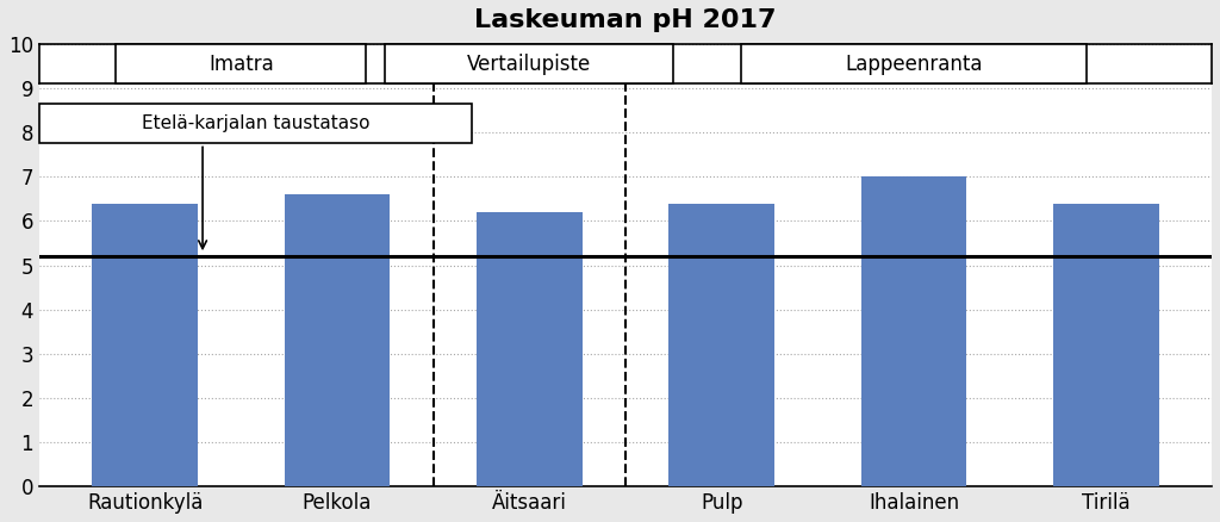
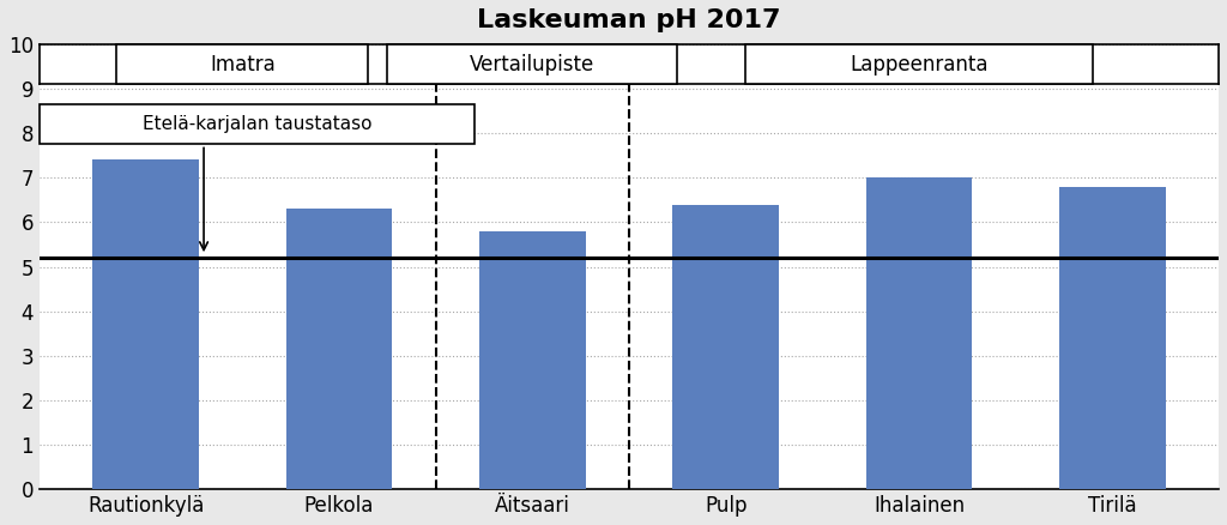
Rautionkylä: 6.4 -> 7.4
Pelkola: 6.6 -> 6.3
Äitsaari: 6.2 -> 5.8
Tirilä: 6.4 -> 6.8
